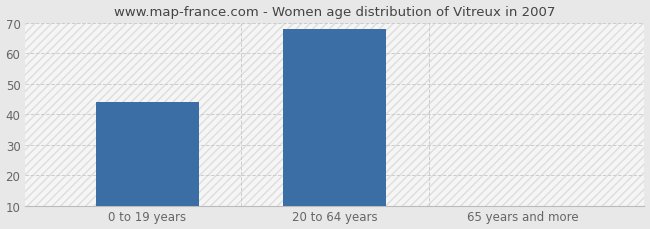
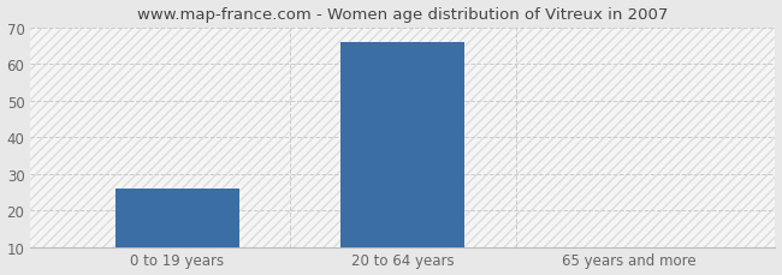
0 to 19 years: 44 -> 26
20 to 64 years: 68 -> 66
